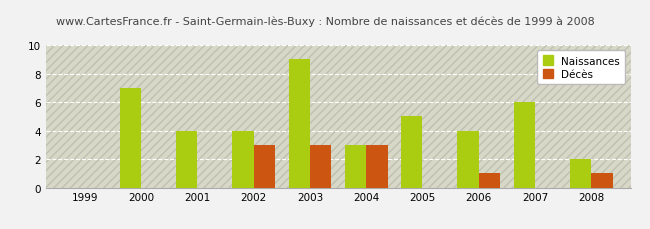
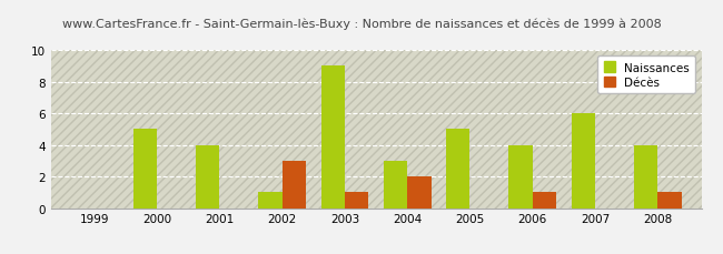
Naissances/2000: 7 -> 5
Naissances/2002: 4 -> 1
Décès/2003: 3 -> 1
Décès/2004: 3 -> 2
Naissances/2008: 2 -> 4
